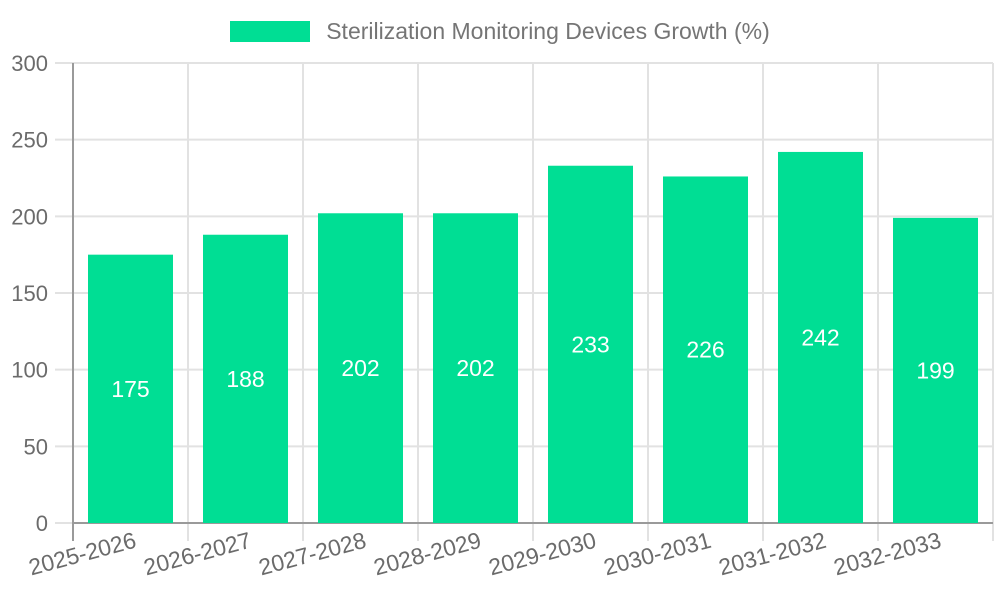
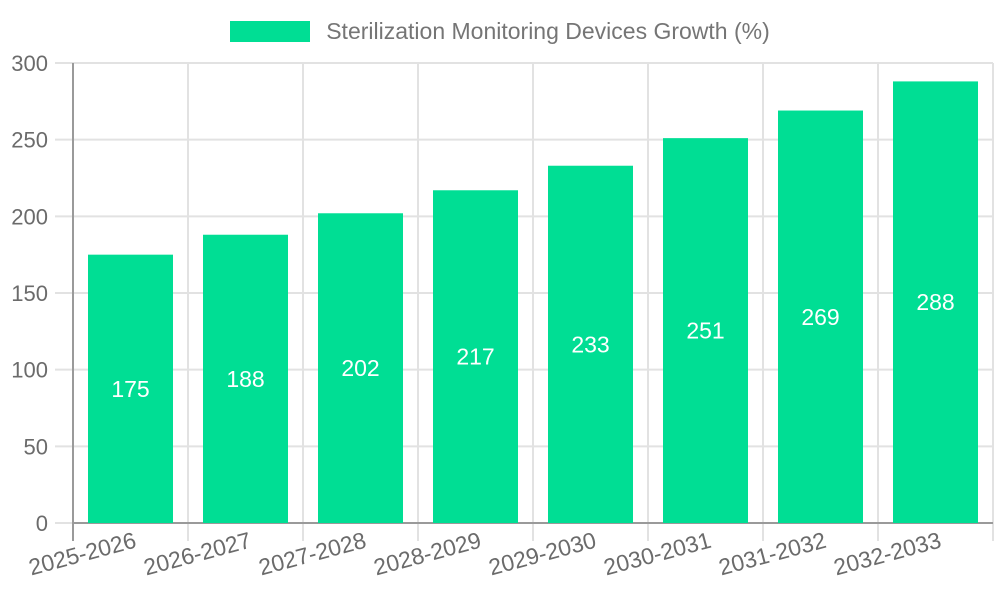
2028-2029: 202 -> 217
2030-2031: 226 -> 251
2031-2032: 242 -> 269
2032-2033: 199 -> 288
